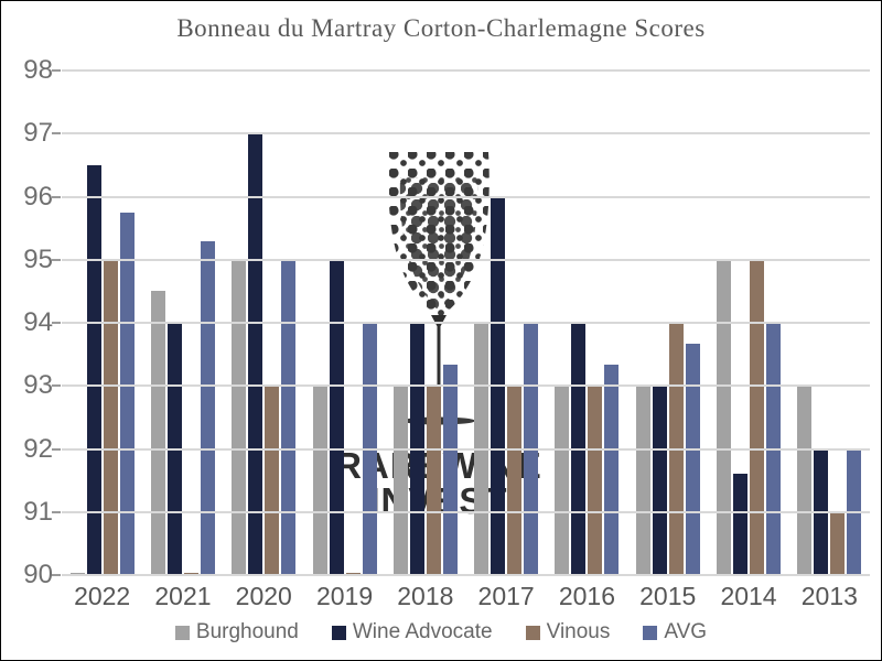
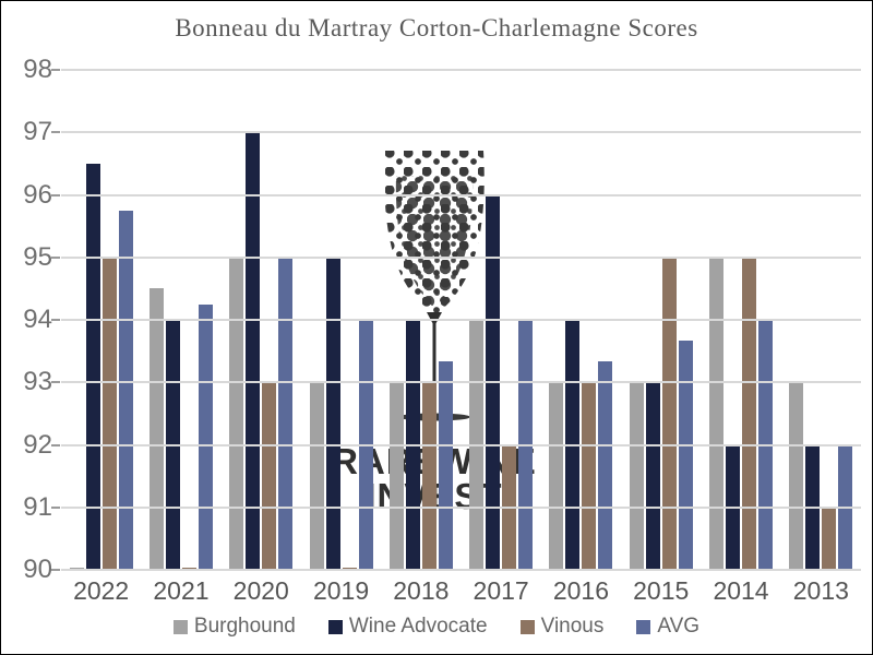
AVG/2021: 95.3 -> 94.2
Vinous/2017: 93 -> 92
Vinous/2015: 94 -> 95
Wine Advocate/2014: 91.6 -> 92.0
